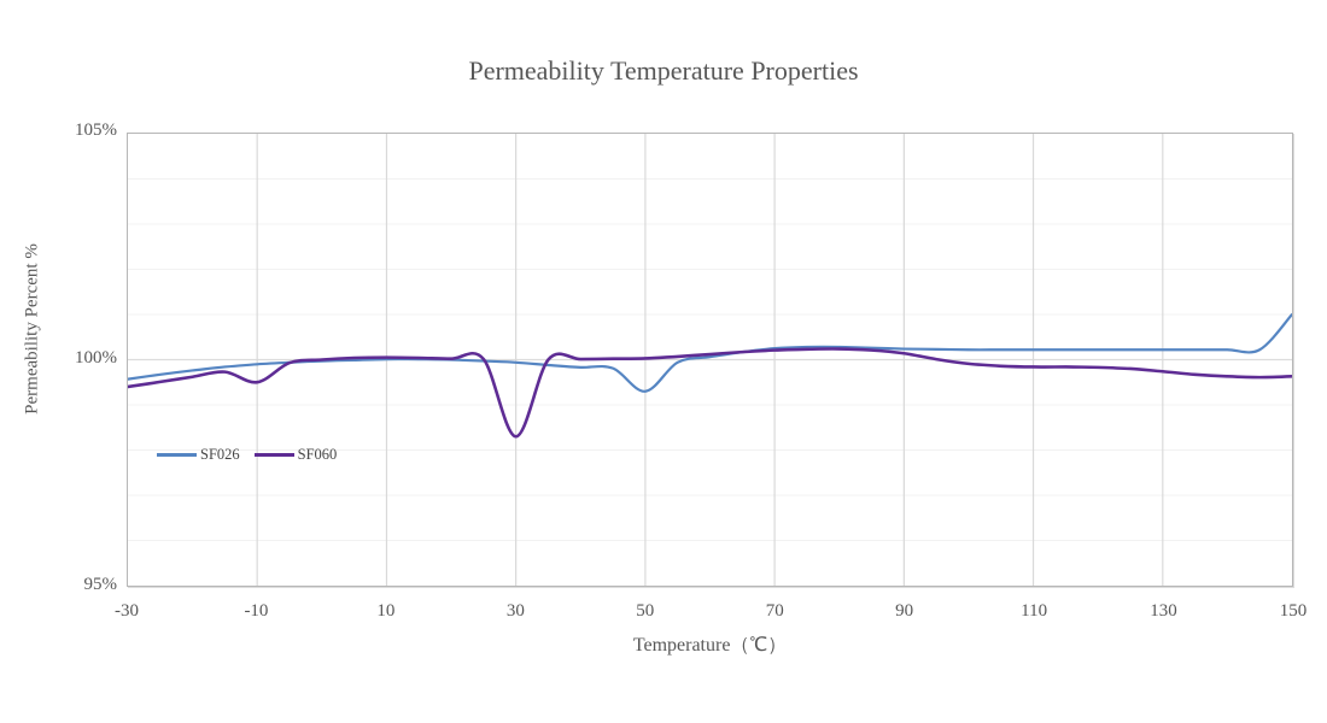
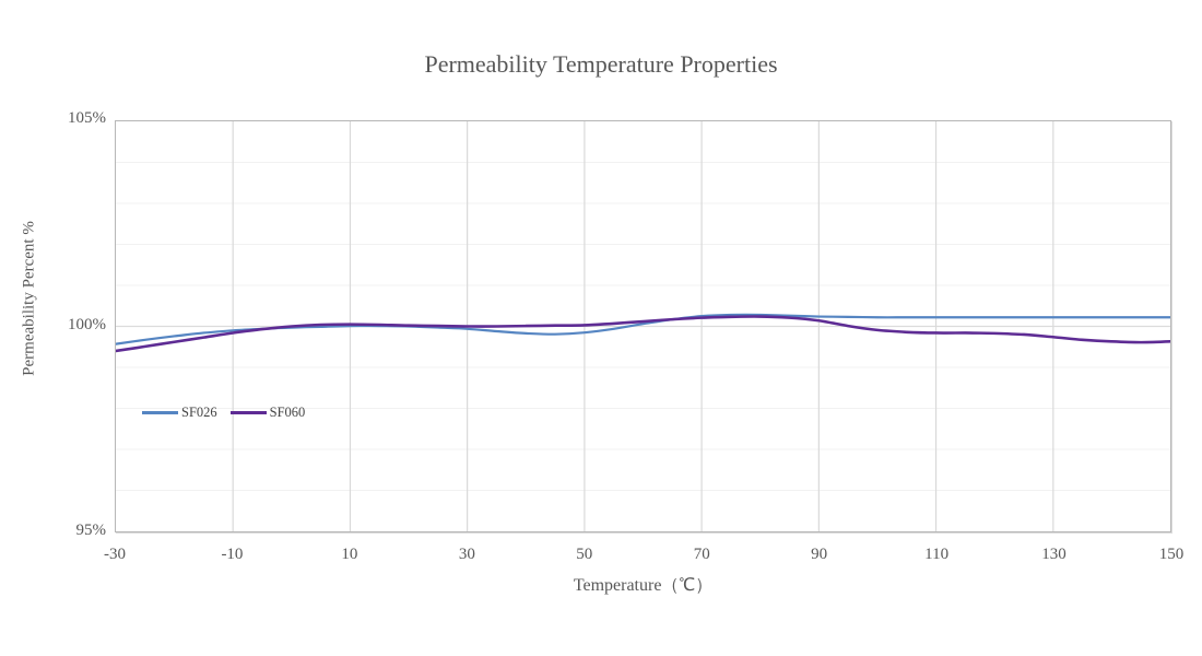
SF060/-10: 99.5% -> 99.8%
SF060/30: 98.3% -> 100.0%
SF026/50: 99.3% -> 99.8%
SF026/150: 101.0% -> 100.2%
